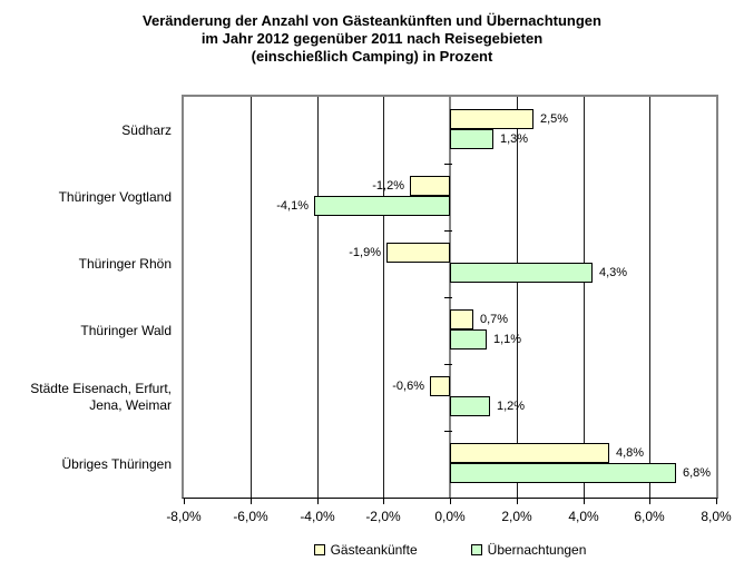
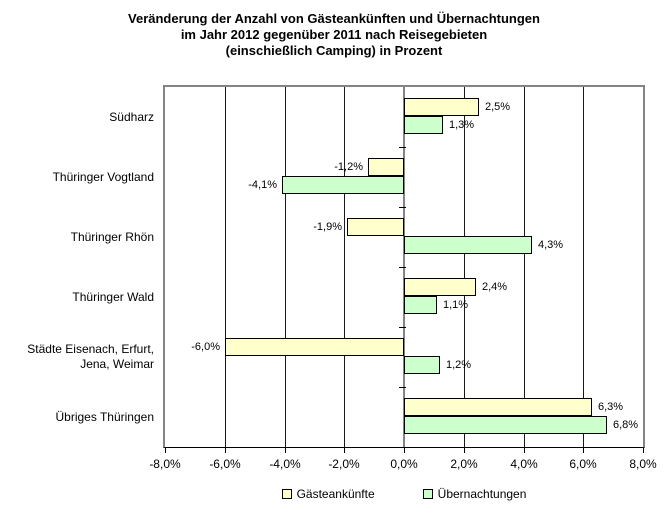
Gästeankünfte/Thüringer Wald: 0,7% -> 2,4%
Gästeankünfte/Städte Eisenach, Erfurt, Jena, Weimar: -0,6% -> -6,0%
Gästeankünfte/Übriges Thüringen: 4,8% -> 6,3%
